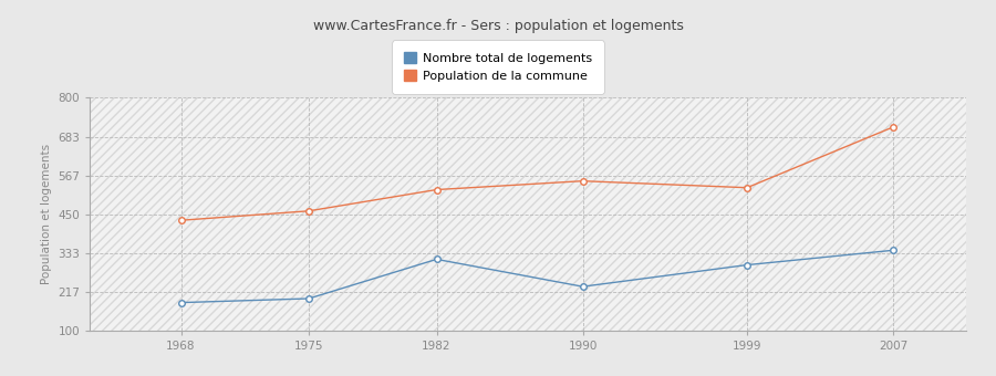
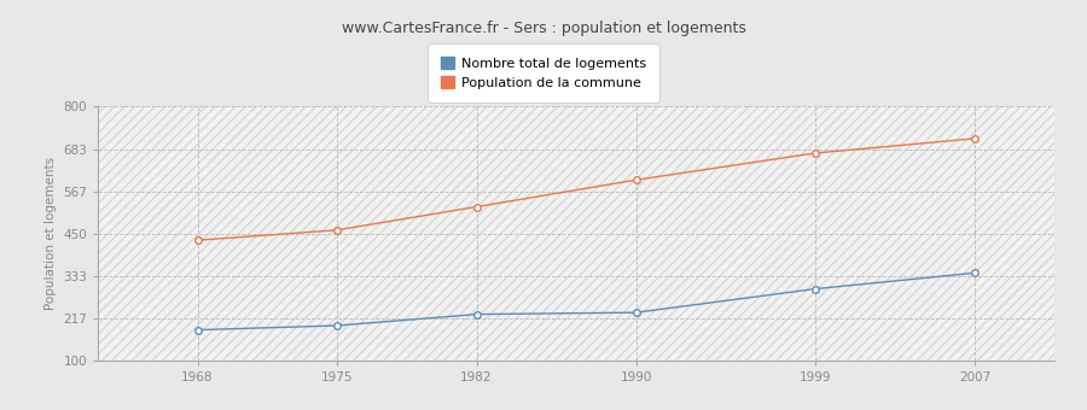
Nombre total de logements/1982: 315 -> 228
Population de la commune/1990: 550 -> 598
Population de la commune/1999: 530 -> 672
